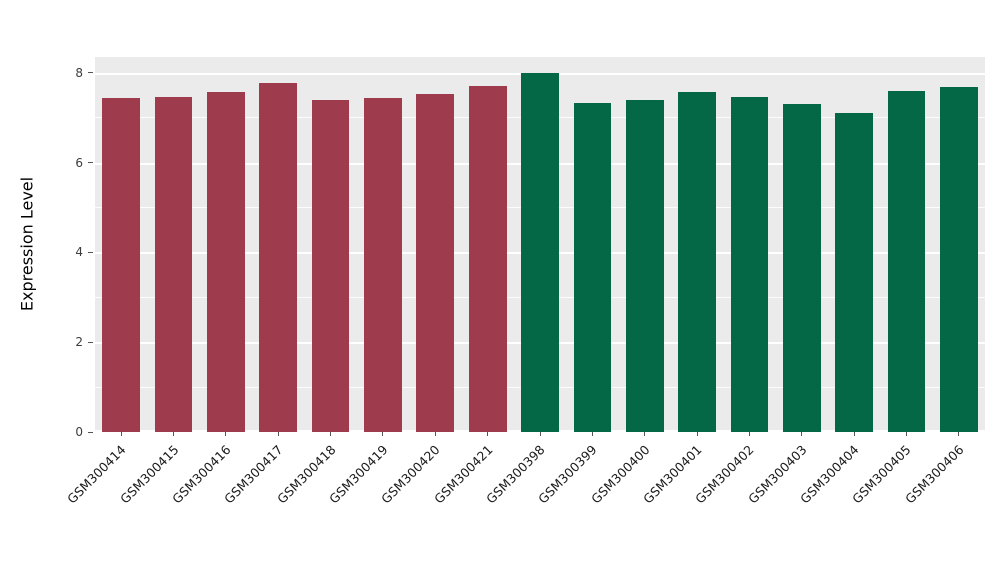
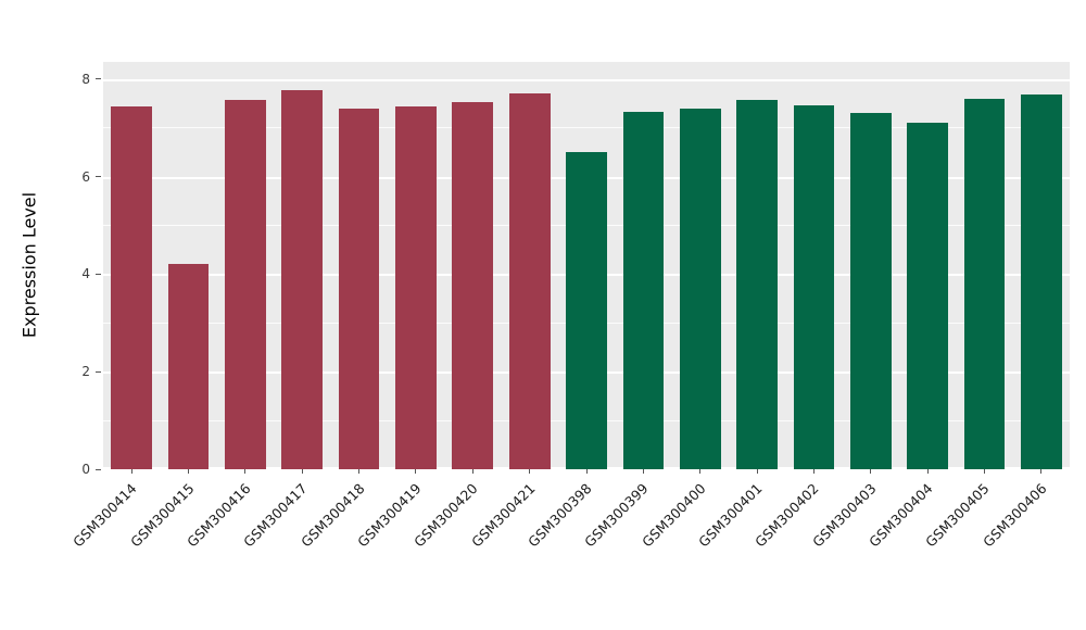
GSM300415: 7.5 -> 4.2
GSM300398: 8.0 -> 6.5
